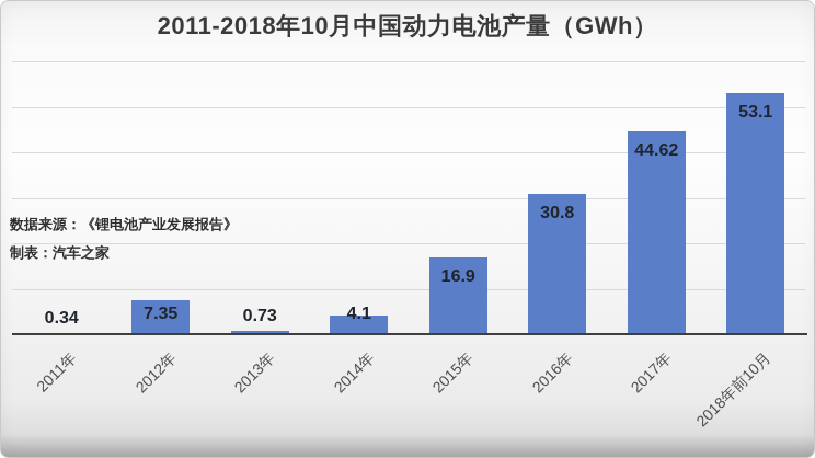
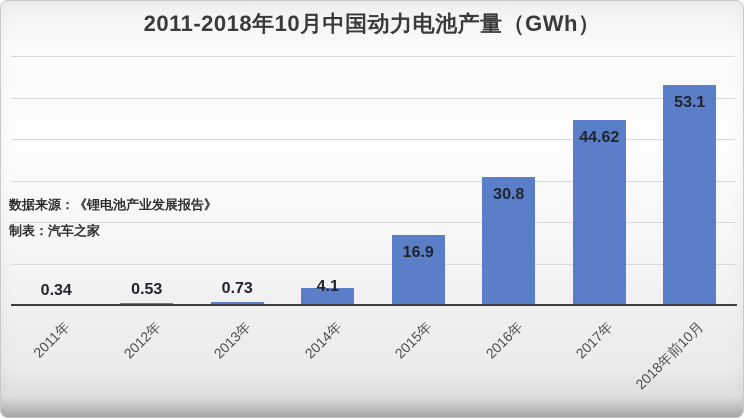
2012年: 7.35 -> 0.53
